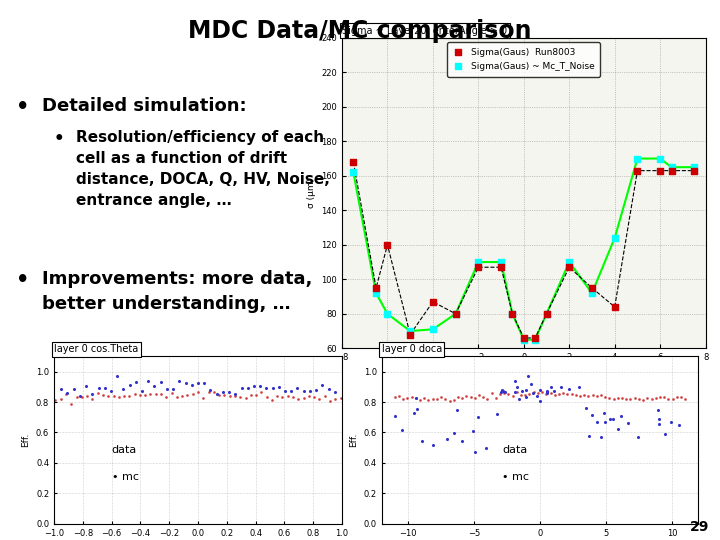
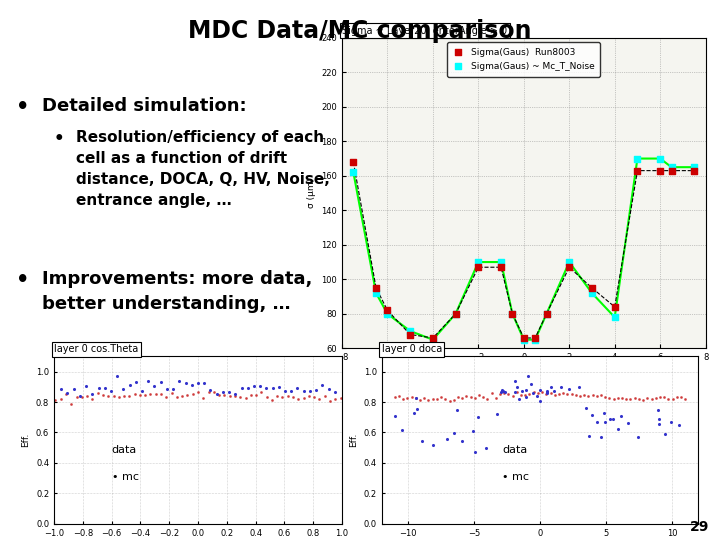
Sigma(Gaus) Run8003/−6: 120 -> 82
Sigma(Gaus) Run8003/−4: 87 -> 66
Sigma(Gaus) ~ Mc_T_Noise/−4: 71 -> 65
Sigma(Gaus) ~ Mc_T_Noise/4: 124 -> 78
